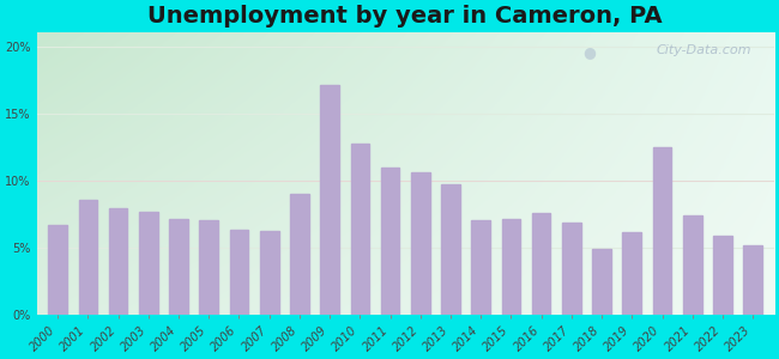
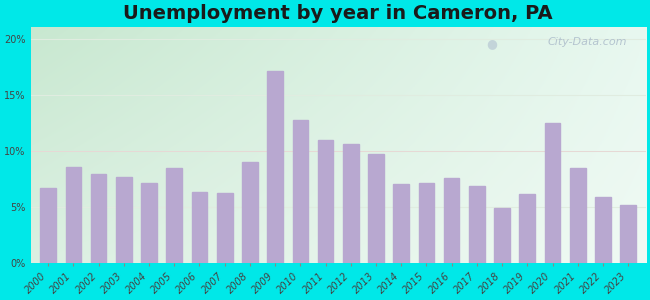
2005: 7.1% -> 8.5%
2021: 7.4% -> 8.5%
